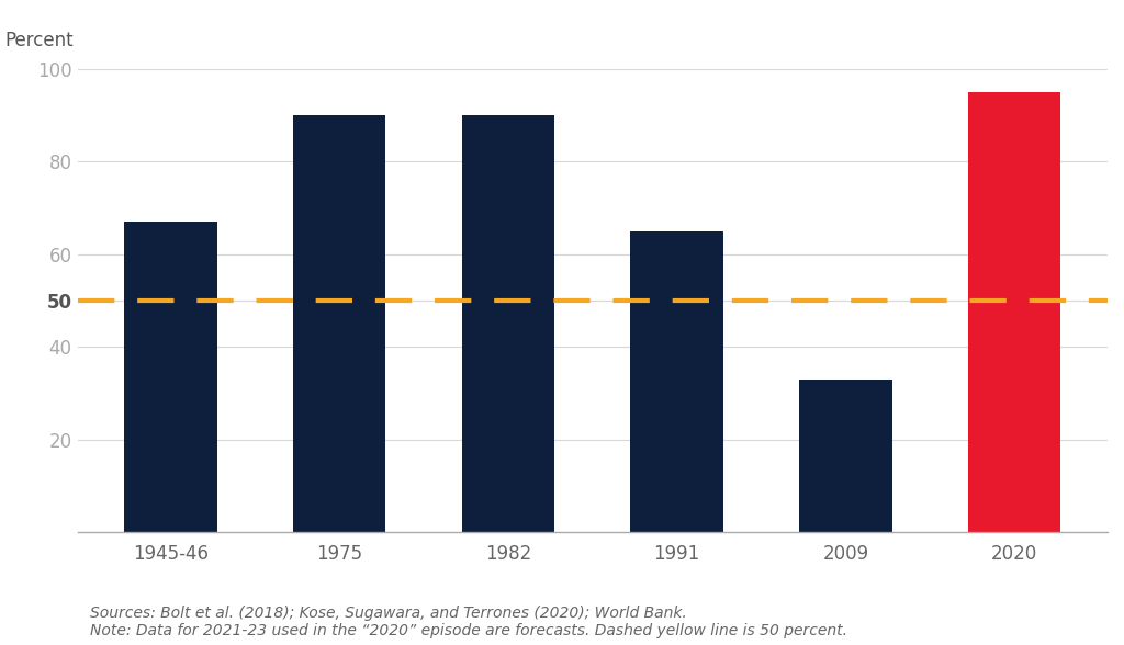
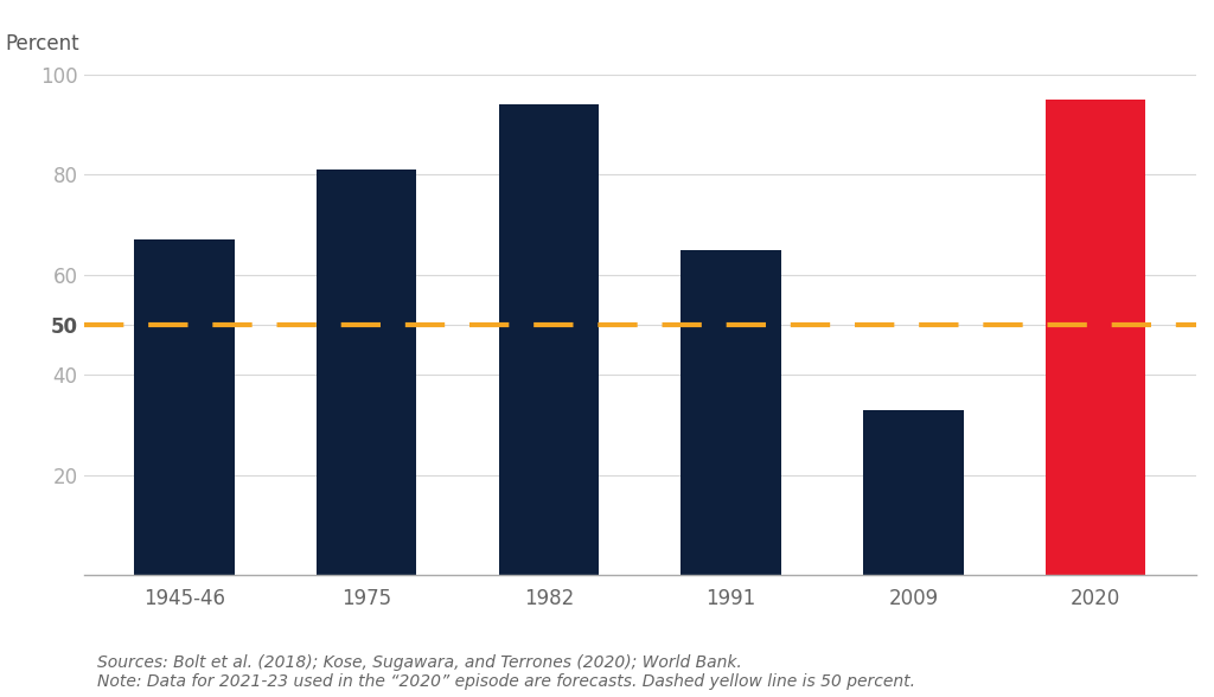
1975: 90 -> 81
1982: 90 -> 94
